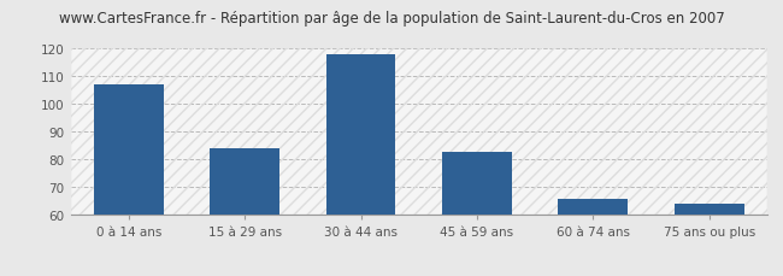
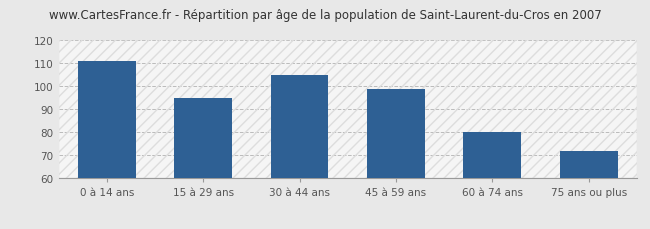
0 à 14 ans: 107 -> 111
15 à 29 ans: 84 -> 95
30 à 44 ans: 118 -> 105
45 à 59 ans: 83 -> 99
60 à 74 ans: 66 -> 80
75 ans ou plus: 64 -> 72
